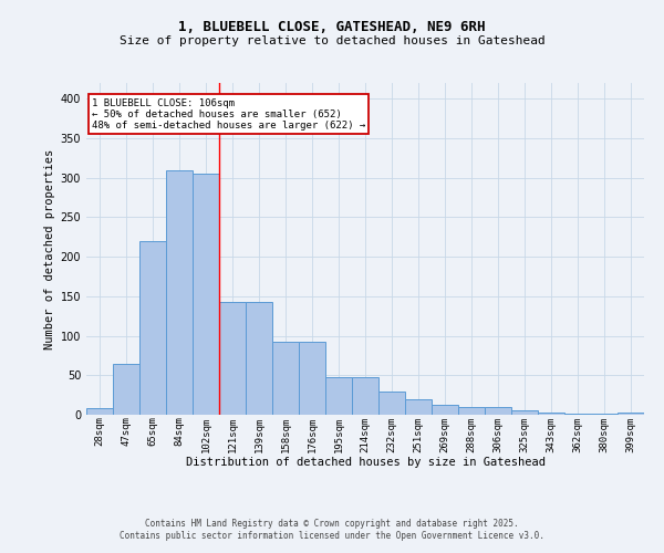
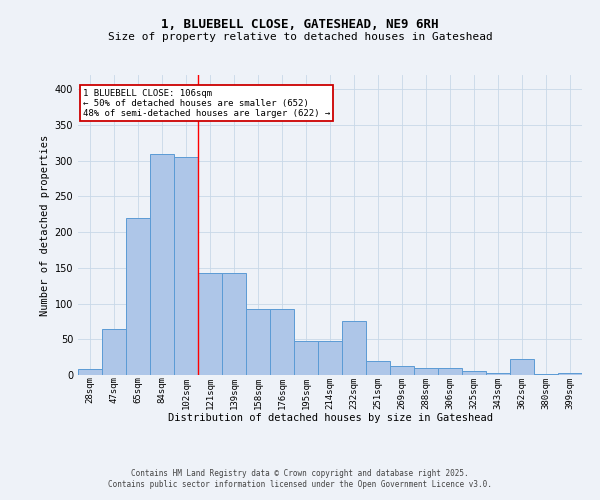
232sqm: 30 -> 76
362sqm: 2 -> 22
